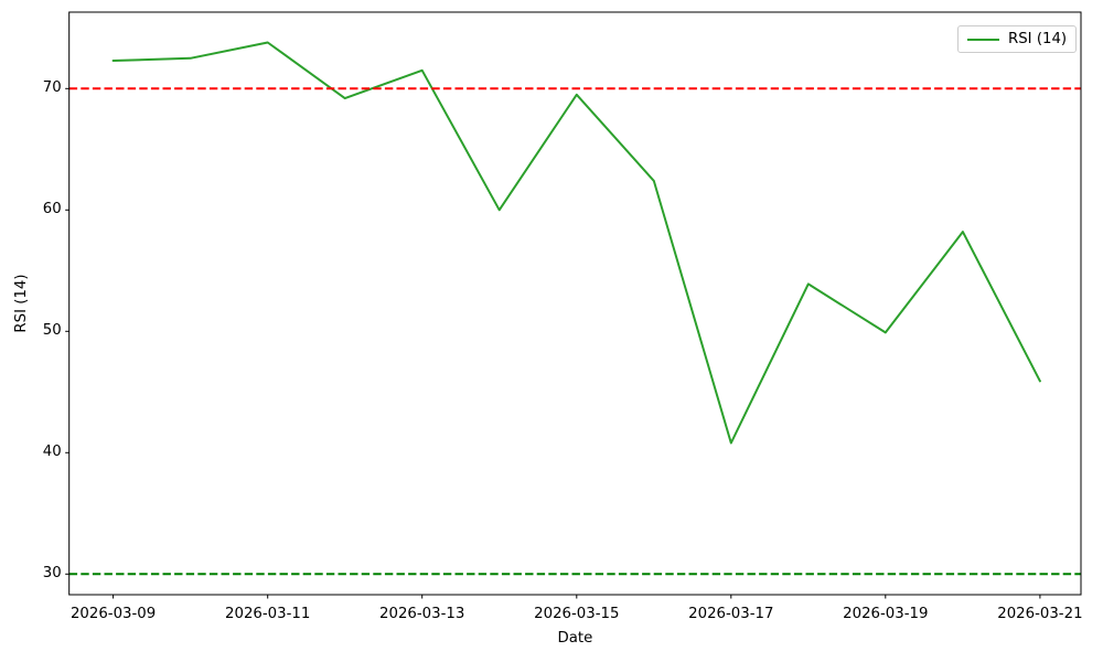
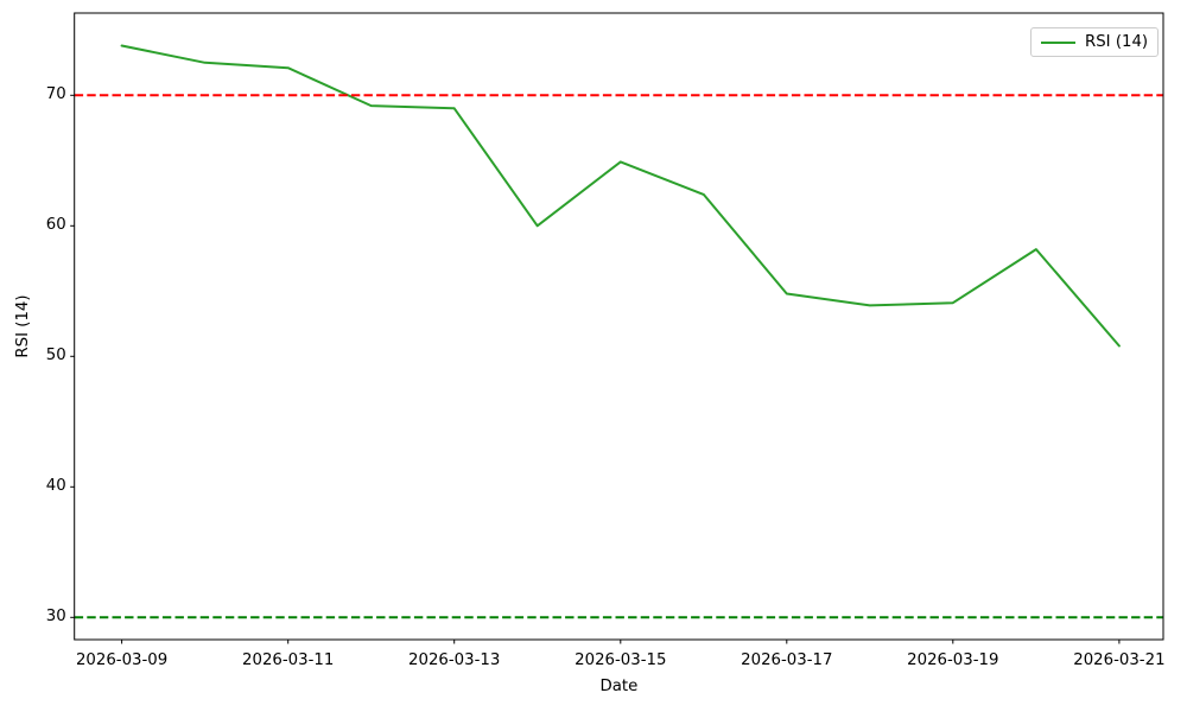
2026-03-09: 72.3 -> 73.8
2026-03-11: 73.8 -> 72.1
2026-03-13: 71.5 -> 69.0
2026-03-15: 69.5 -> 64.9
2026-03-17: 40.8 -> 54.8
2026-03-19: 49.9 -> 54.1
2026-03-21: 45.9 -> 50.8
